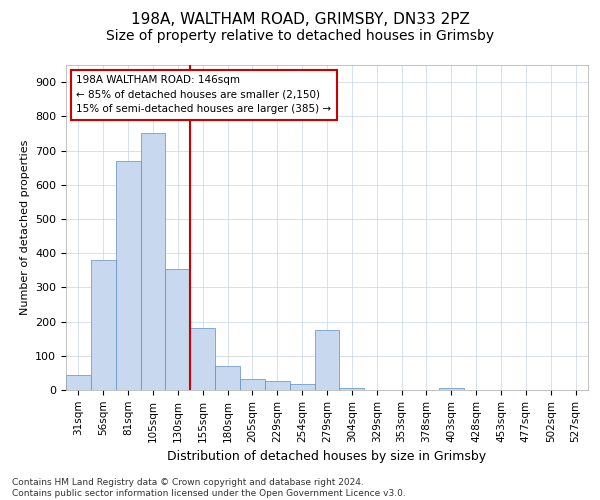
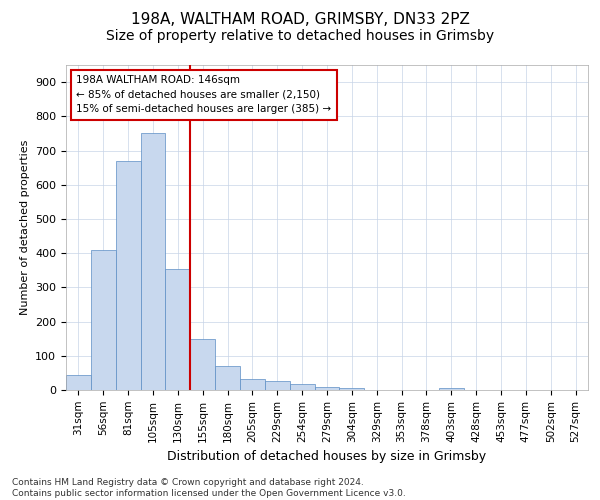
56sqm: 380 -> 410
155sqm: 180 -> 148
279sqm: 175 -> 10
